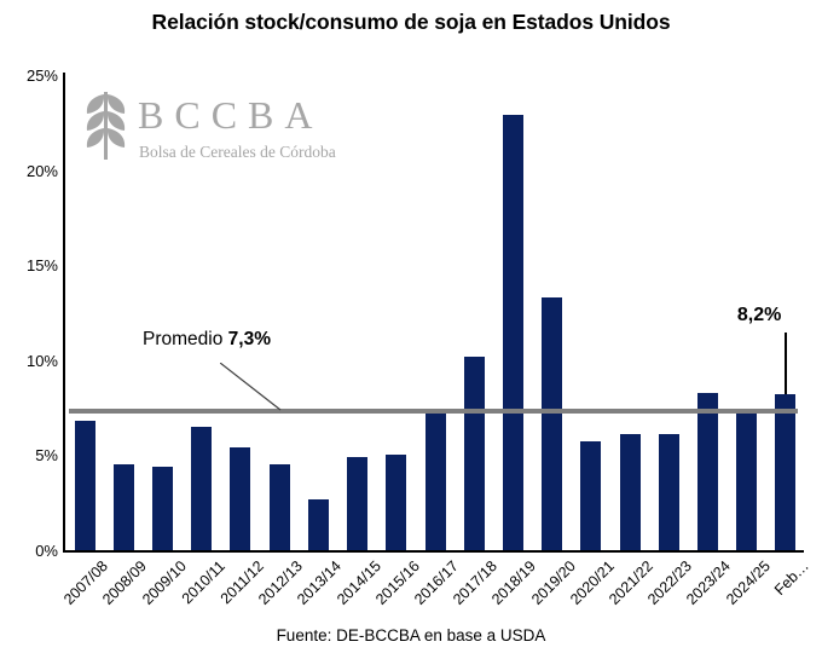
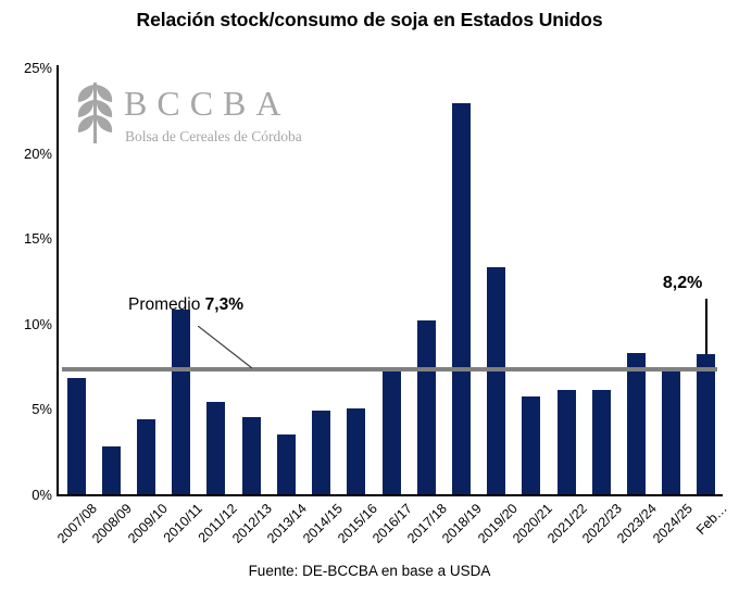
2008/09: 4.5% -> 2.8%
2010/11: 6.5% -> 10.8%
2013/14: 2.7% -> 3.5%
